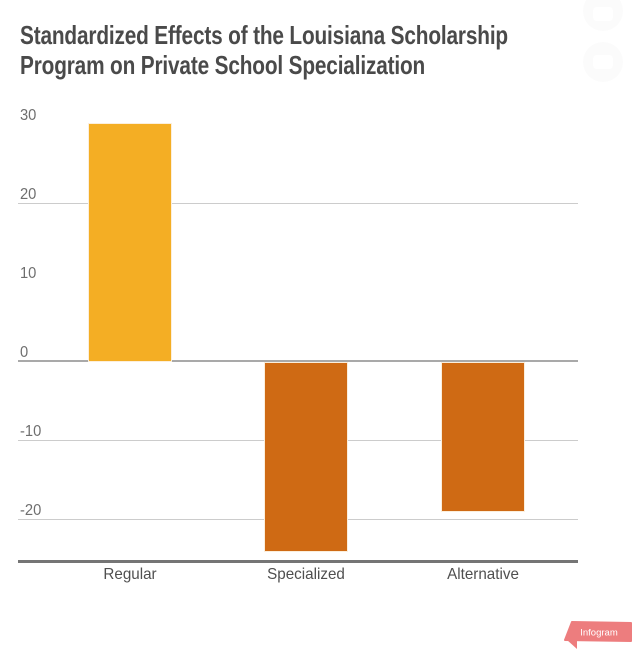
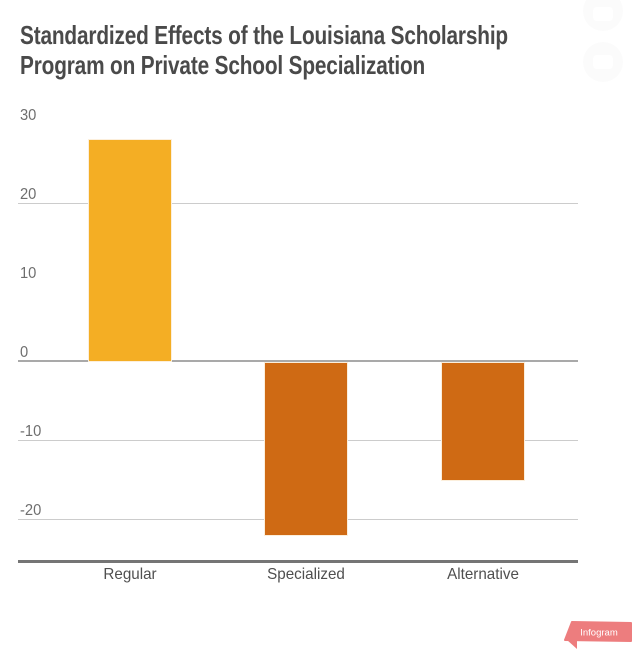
Regular: 30 -> 28
Specialized: -24 -> -22
Alternative: -19 -> -15
